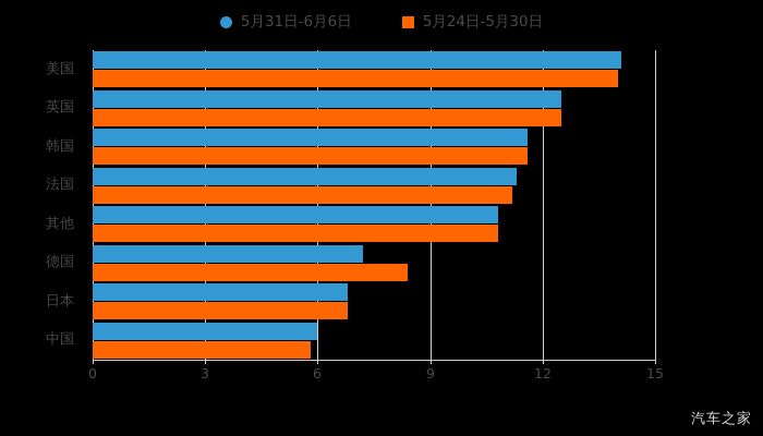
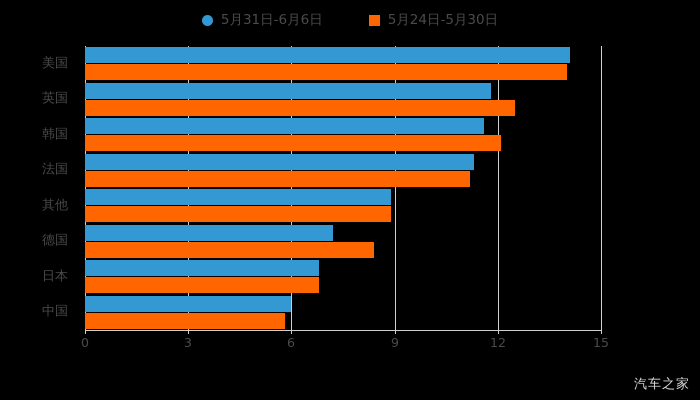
5月31日-6月6日/英国: 12.5 -> 11.8
5月24日-5月30日/韩国: 11.6 -> 12.1
5月31日-6月6日/其他: 10.8 -> 8.9
5月24日-5月30日/其他: 10.8 -> 8.9
